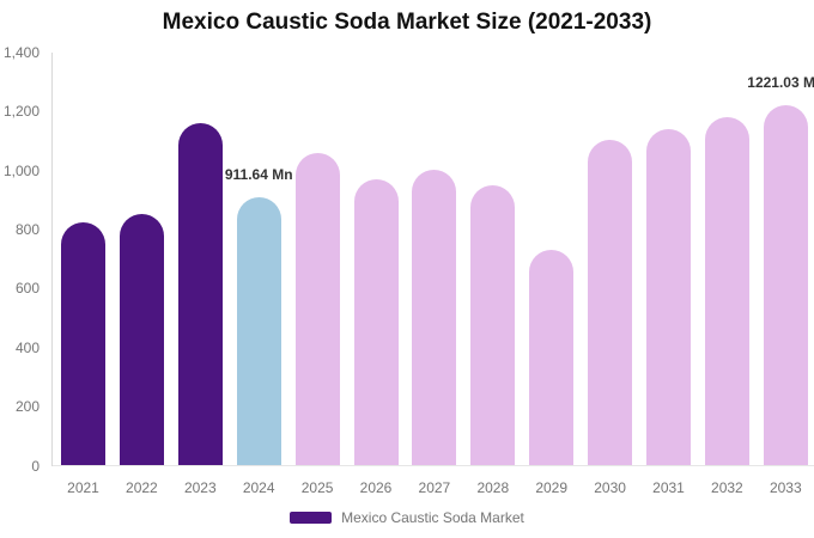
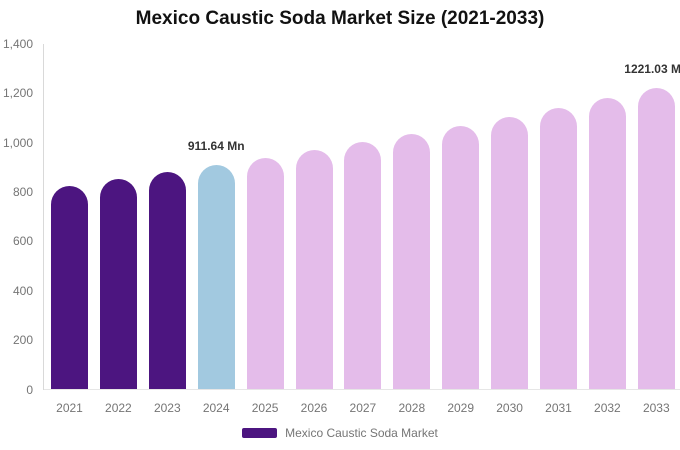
2023: 1160 -> 880
2025: 1060 -> 940
2028: 950 -> 1040
2029: 730 -> 1070
